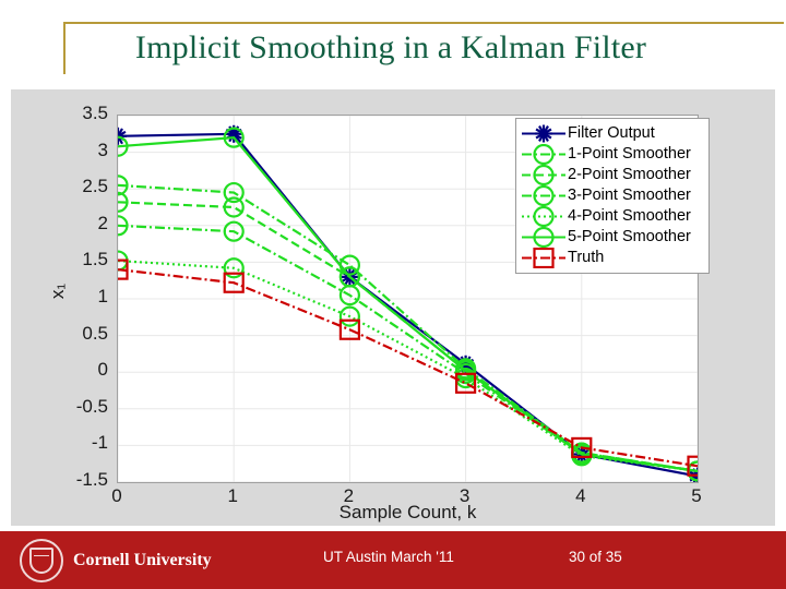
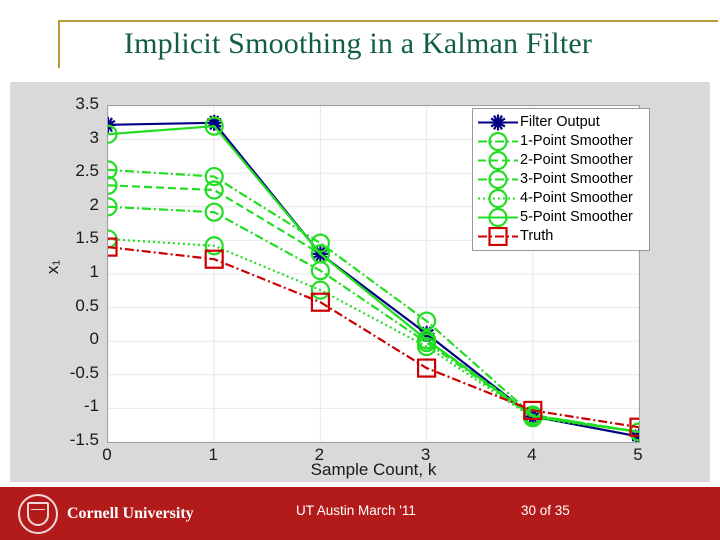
1-Point Smoother/3: 0.1 -> 0.3
Truth/3: -0.1 -> -0.4
